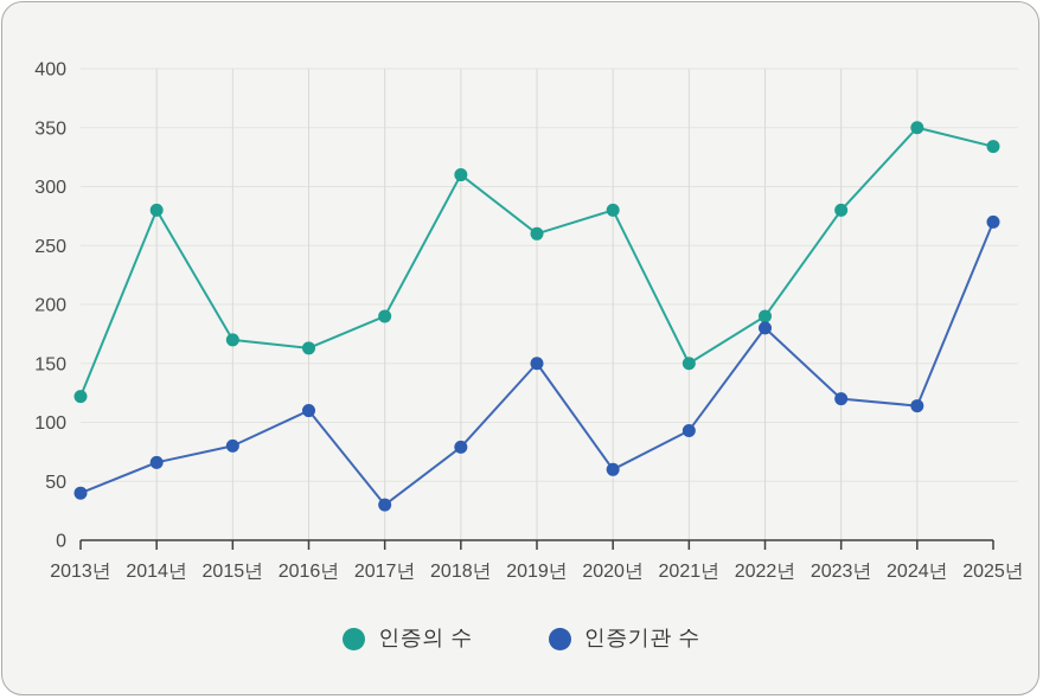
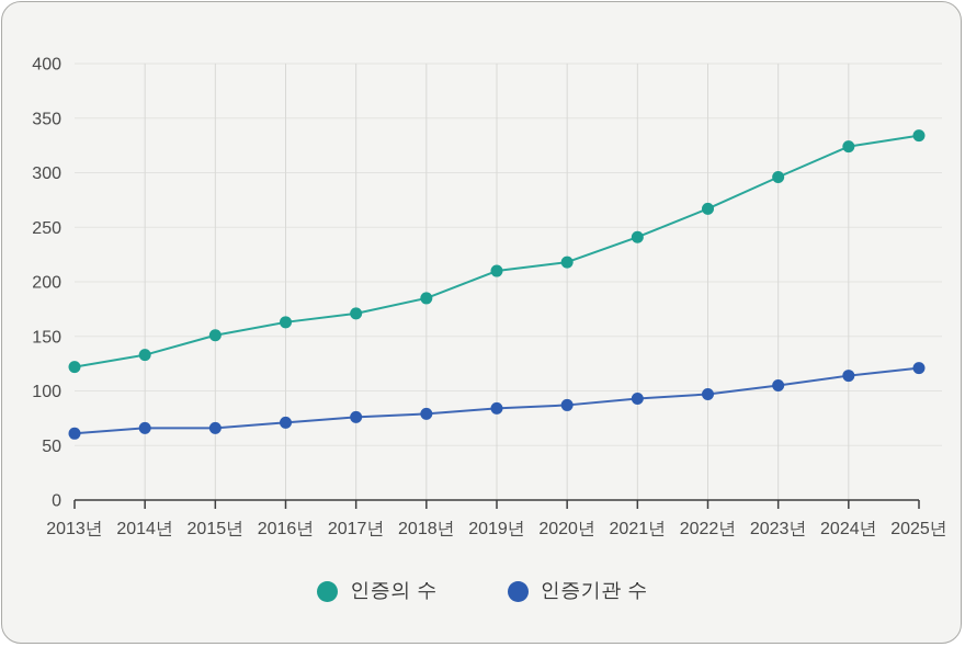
인증기관 수/2013년: 40 -> 60
인증의 수/2014년: 280 -> 130
인증의 수/2015년: 170 -> 150
인증기관 수/2015년: 80 -> 70
인증기관 수/2016년: 110 -> 70
인증의 수/2017년: 190 -> 170
인증기관 수/2017년: 30 -> 80
인증의 수/2018년: 310 -> 180
인증의 수/2019년: 260 -> 210
인증기관 수/2019년: 150 -> 80
인증의 수/2020년: 280 -> 220
인증기관 수/2020년: 60 -> 90
인증의 수/2021년: 150 -> 240
인증의 수/2022년: 190 -> 270
인증기관 수/2022년: 180 -> 100
인증의 수/2023년: 280 -> 300
인증기관 수/2023년: 120 -> 100
인증의 수/2024년: 350 -> 320
인증기관 수/2025년: 270 -> 120
